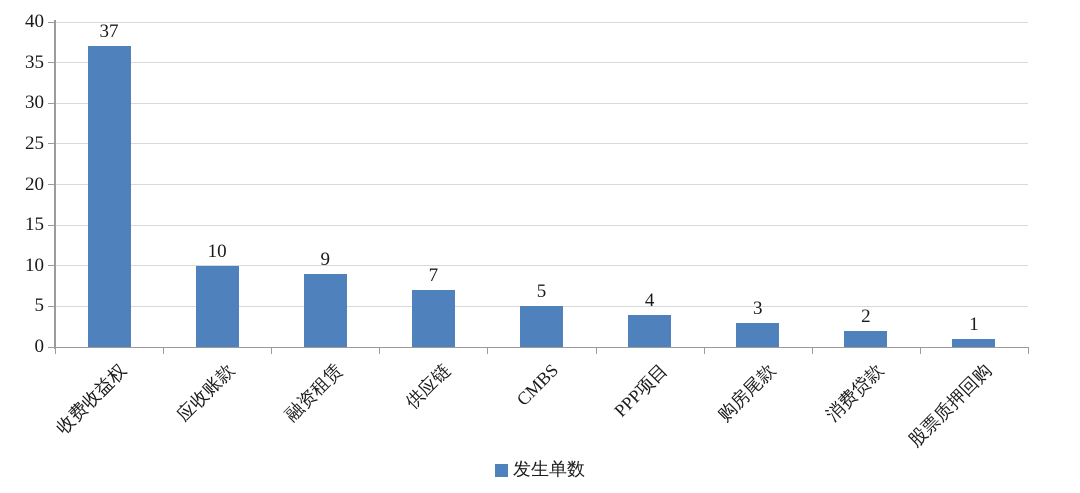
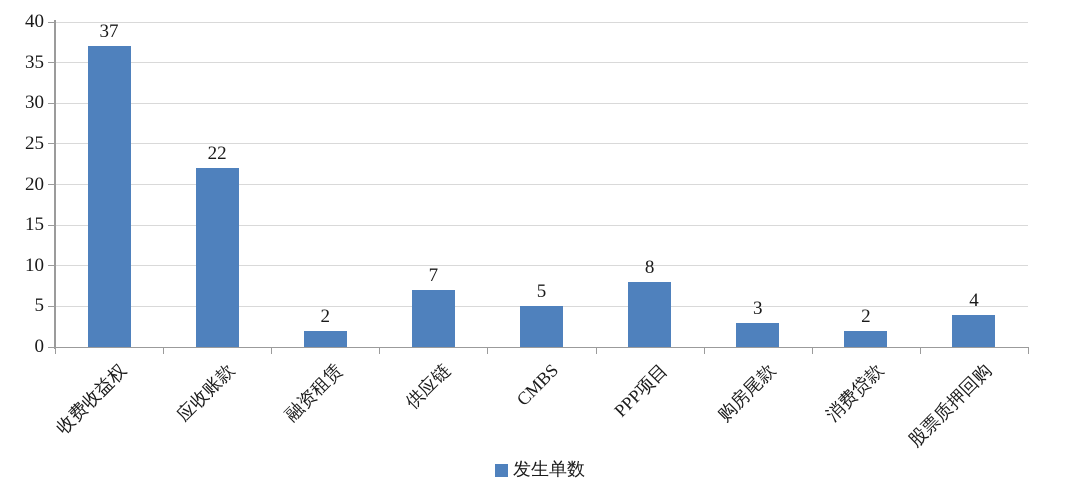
应收账款: 10 -> 22
融资租赁: 9 -> 2
PPP项目: 4 -> 8
股票质押回购: 1 -> 4
